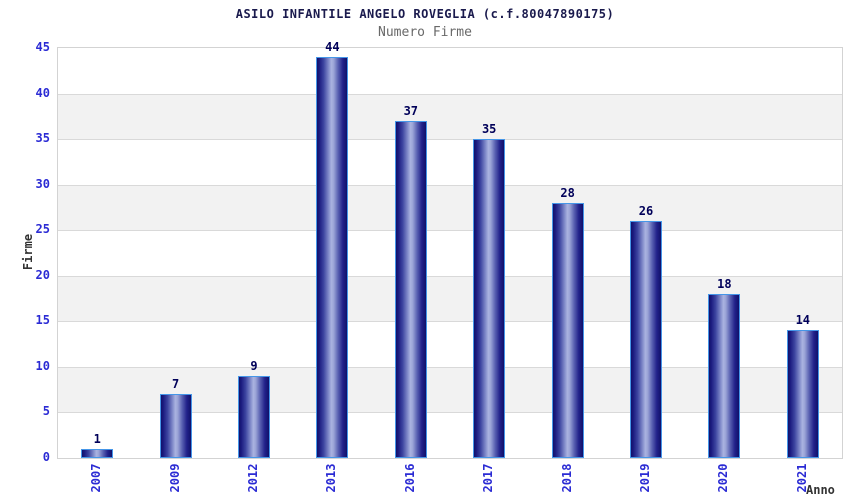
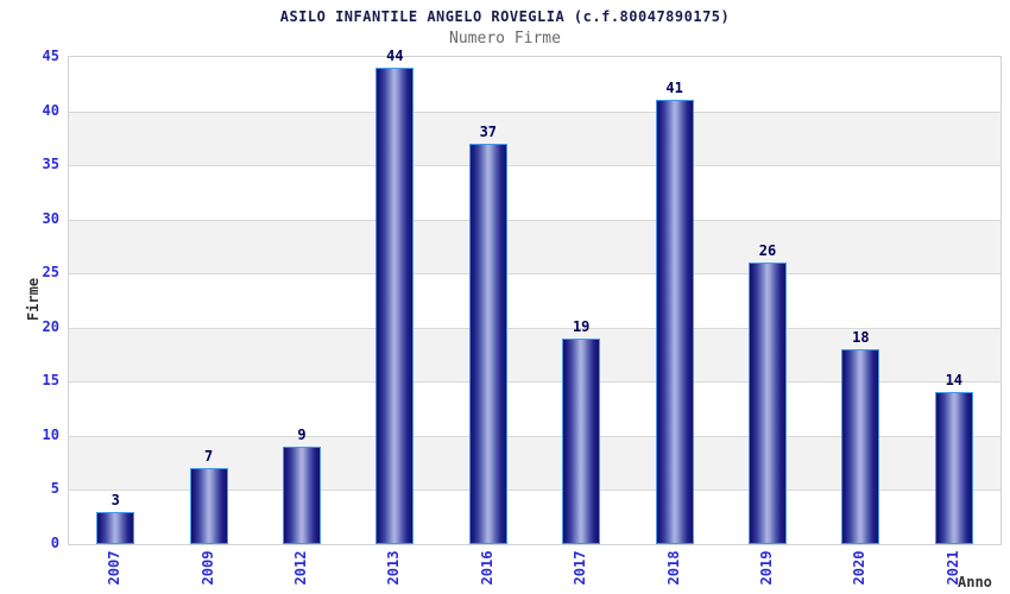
2007: 1 -> 3
2017: 35 -> 19
2018: 28 -> 41
